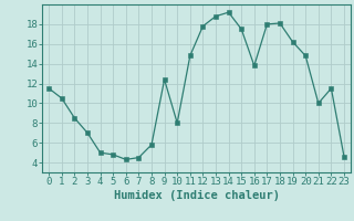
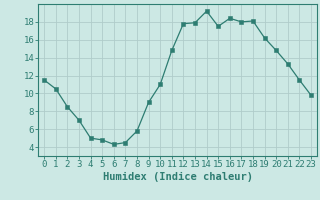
9: 12.4 -> 9.0
10: 8.0 -> 11.0
13: 18.8 -> 17.9
16: 13.8 -> 18.4
21: 10.0 -> 13.3
23: 4.6 -> 9.8
